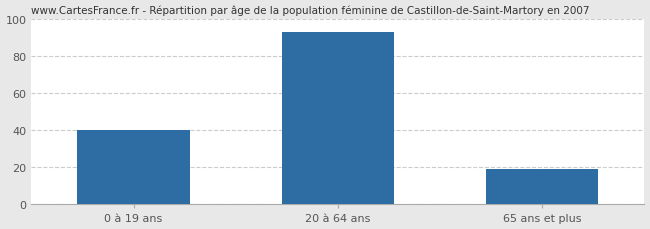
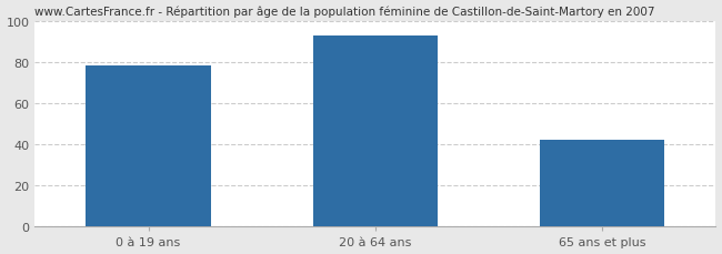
0 à 19 ans: 40 -> 78
65 ans et plus: 19 -> 42
